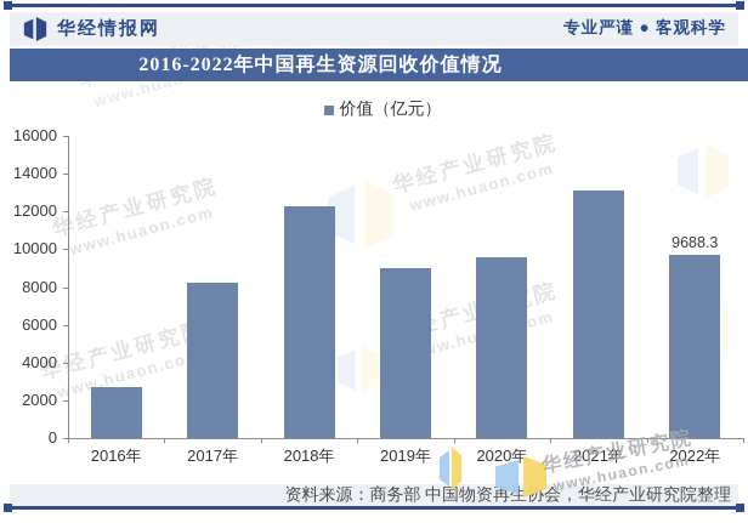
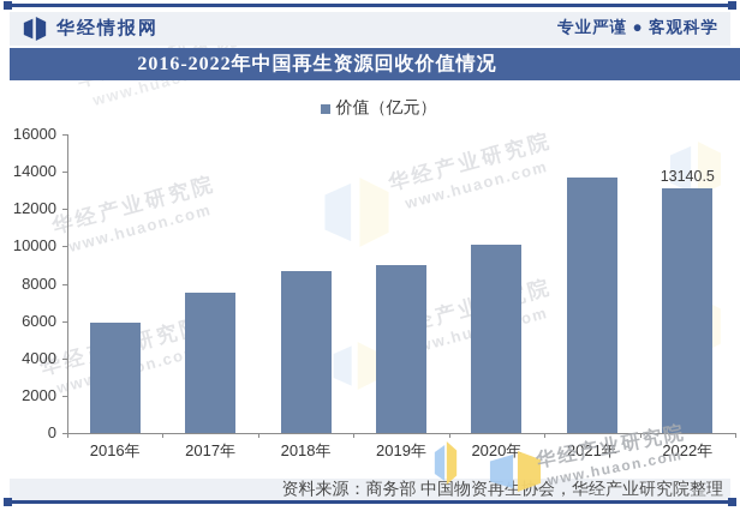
2016年: 2700 -> 5900
2017年: 8200 -> 7600
2018年: 12300 -> 8700
2020年: 9600 -> 10100
2021年: 13100 -> 13700
2022年: 9688.3 -> 13140.5
